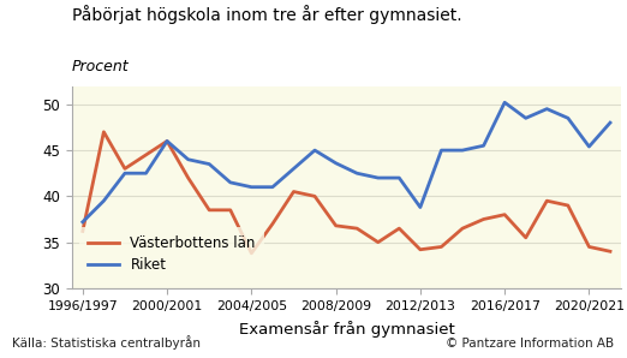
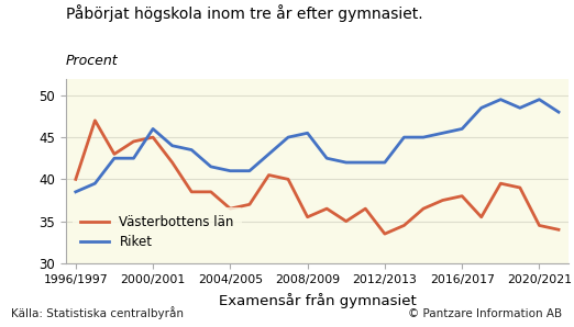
Västerbottens län/1996/1997: 36.2 -> 40.0
Riket/1996/1997: 37.2 -> 38.5
Västerbottens län/2000/2001: 46.0 -> 45.0
Västerbottens län/2004/2005: 33.8 -> 36.5
Västerbottens län/2008/2009: 36.8 -> 35.5
Riket/2008/2009: 43.6 -> 45.5
Västerbottens län/2012/2013: 34.2 -> 33.5
Riket/2012/2013: 38.8 -> 42.0
Riket/2016/2017: 50.2 -> 46.0
Riket/2020/2021: 45.4 -> 49.5
